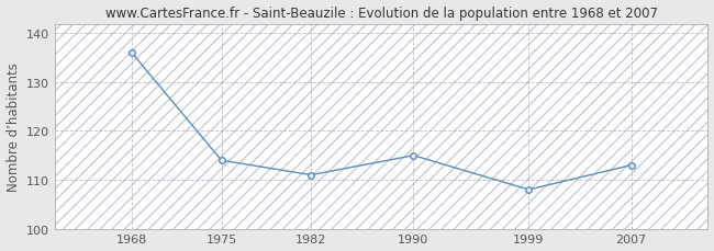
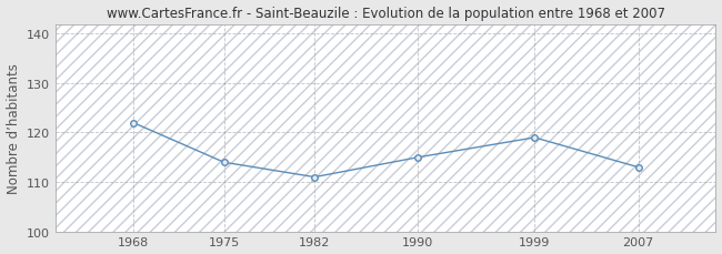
1968: 136 -> 122
1999: 108 -> 119
